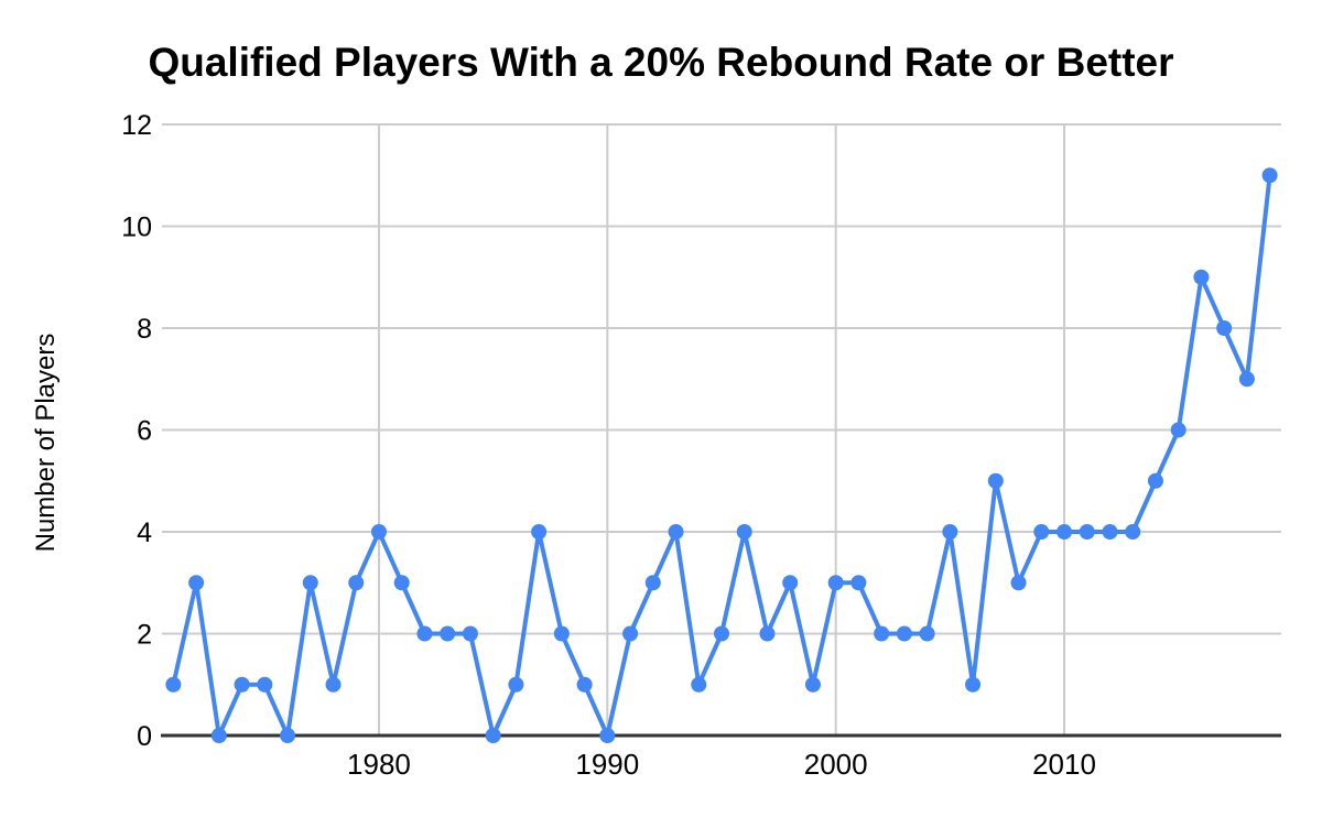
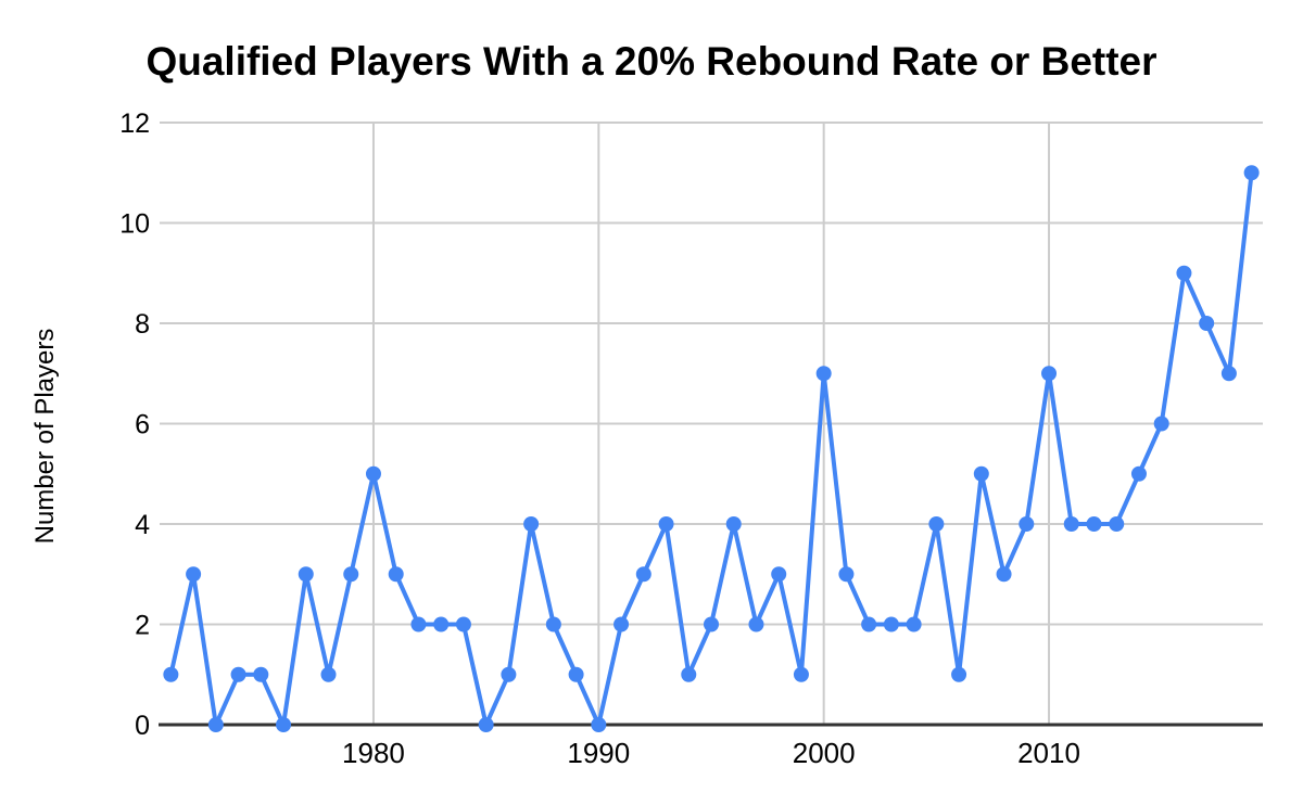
1980: 4 -> 5
2000: 3 -> 7
2010: 4 -> 7
